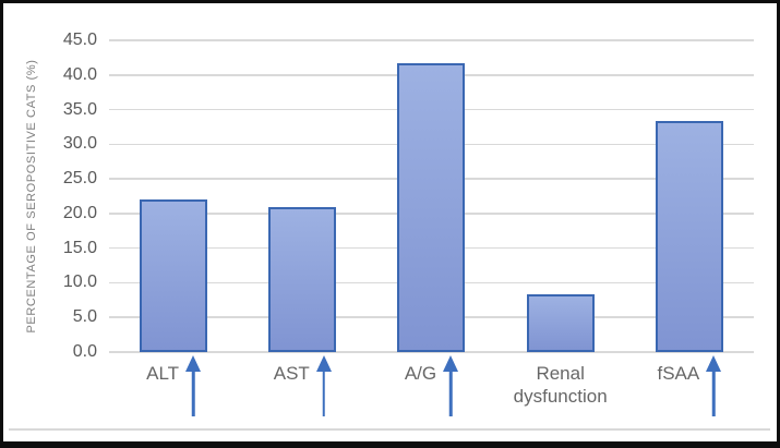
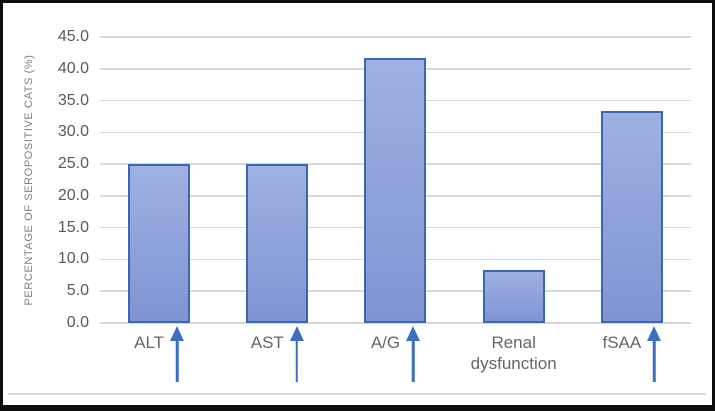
ALT: 22 -> 25
AST: 21 -> 25
